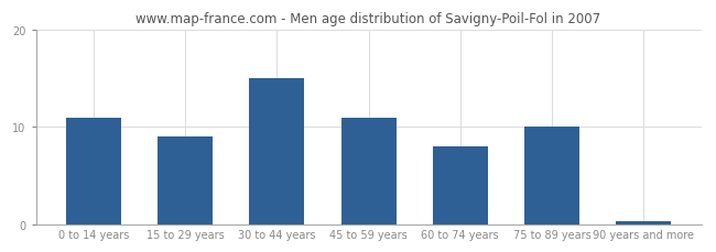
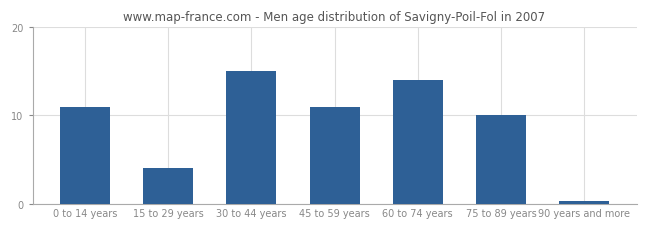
15 to 29 years: 9.0 -> 4.0
60 to 74 years: 8.0 -> 14.0
